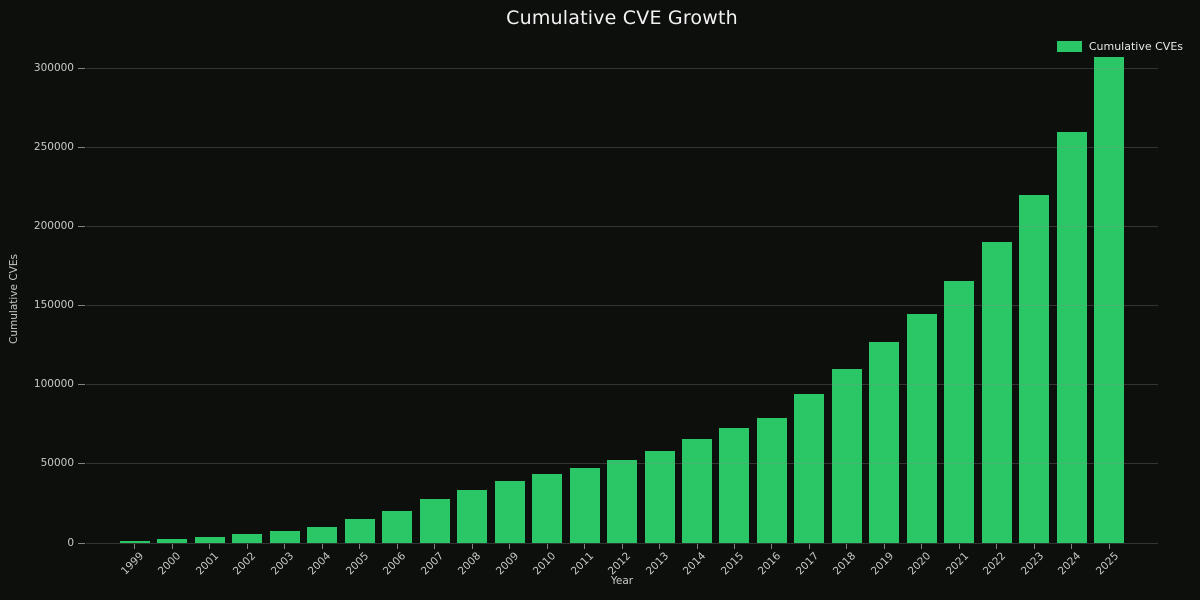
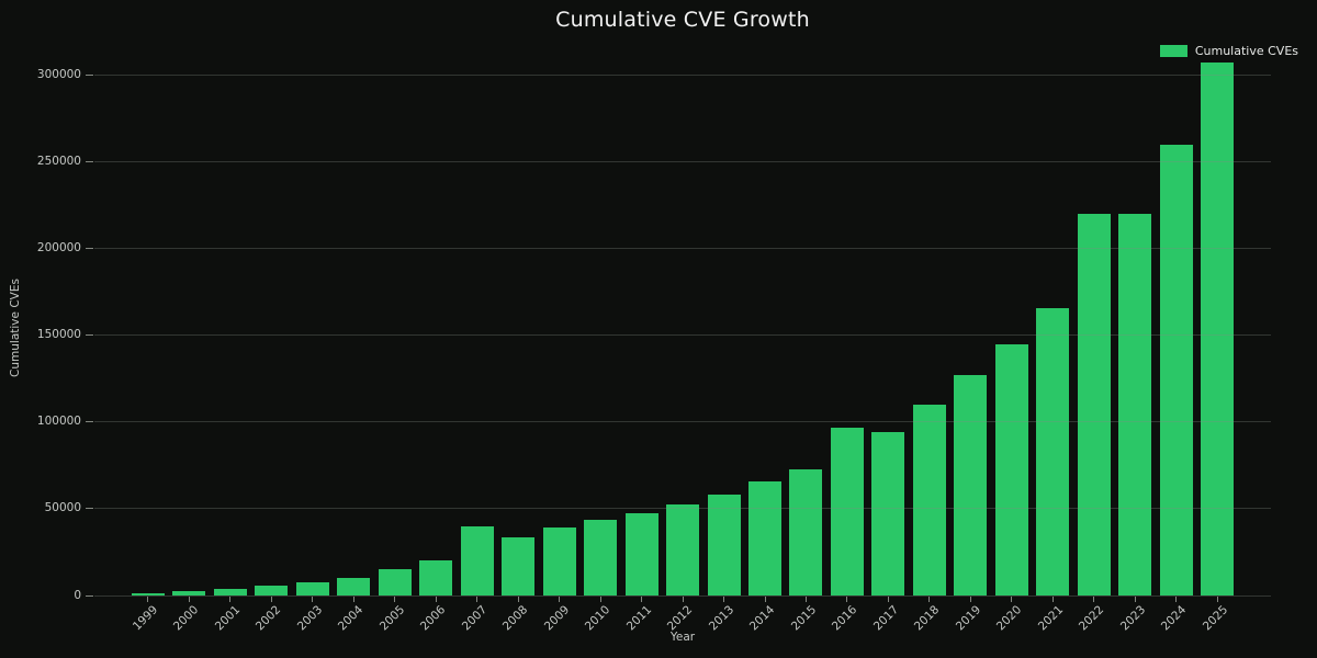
2007: 28000 -> 40000
2016: 79000 -> 97000
2022: 190000 -> 220000
